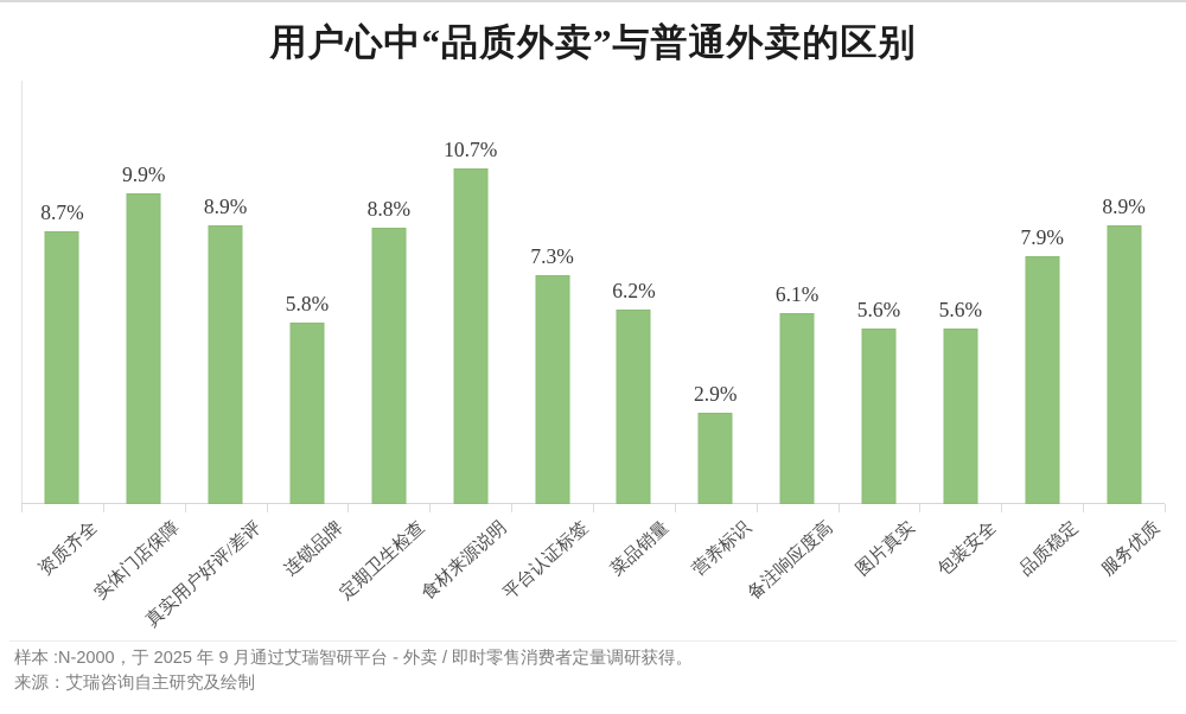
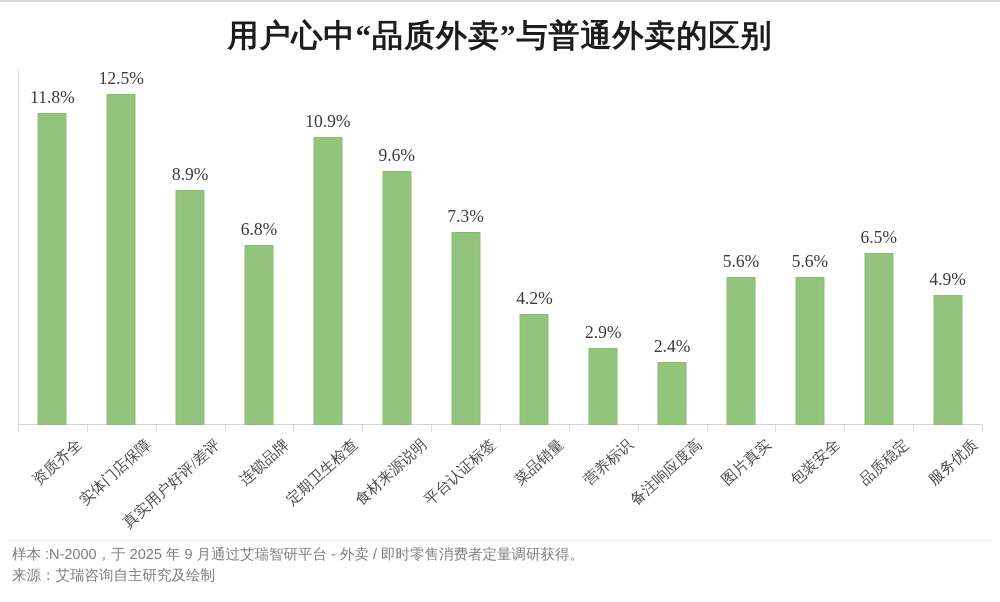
资质齐全: 8.7% -> 11.8%
实体门店保障: 9.9% -> 12.5%
连锁品牌: 5.8% -> 6.8%
定期卫生检查: 8.8% -> 10.9%
食材来源说明: 10.7% -> 9.6%
菜品销量: 6.2% -> 4.2%
备注响应度高: 6.1% -> 2.4%
品质稳定: 7.9% -> 6.5%
服务优质: 8.9% -> 4.9%
